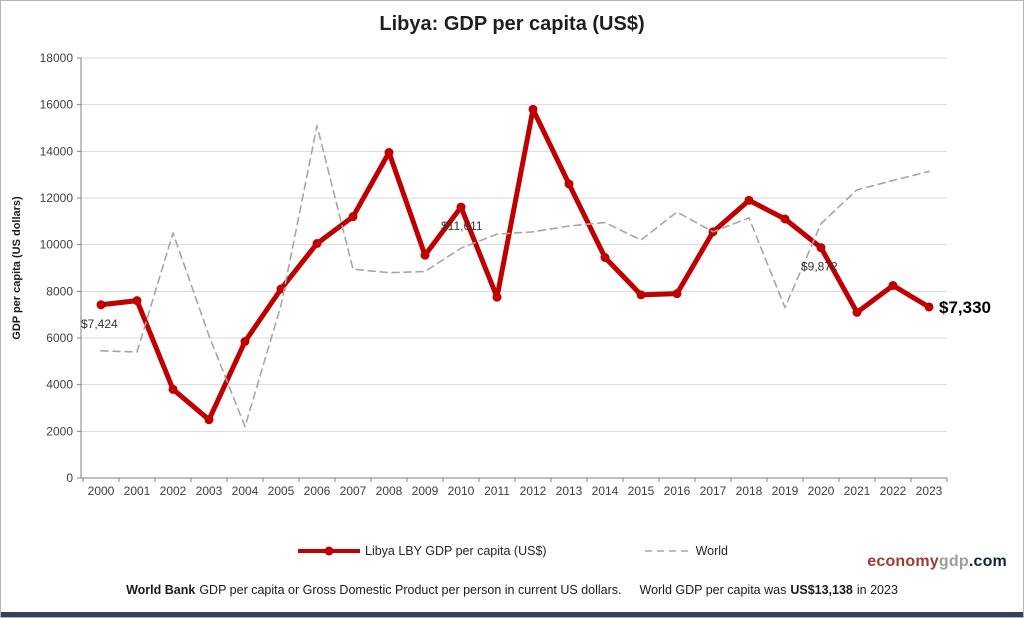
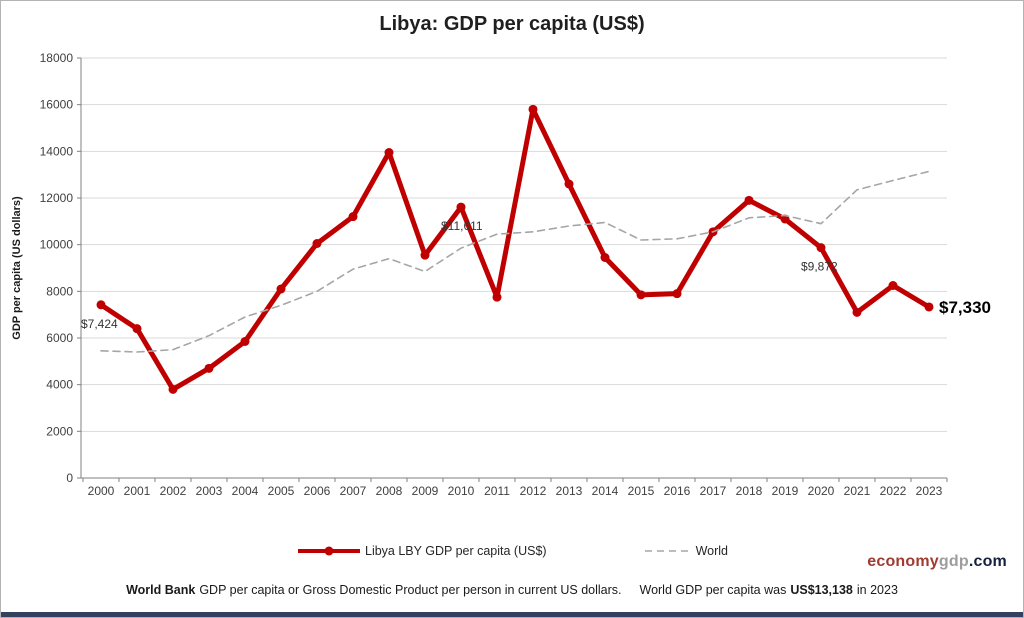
Libya LBY GDP per capita (US$)/2001: 7600 -> 6400
World/2002: 10500 -> 5500
Libya LBY GDP per capita (US$)/2003: 2500 -> 4700
World/2004: 2200 -> 6900
World/2006: 15100 -> 8000
World/2008: 8800 -> 9400
World/2016: 11400 -> 10200
World/2019: 7300 -> 11200
